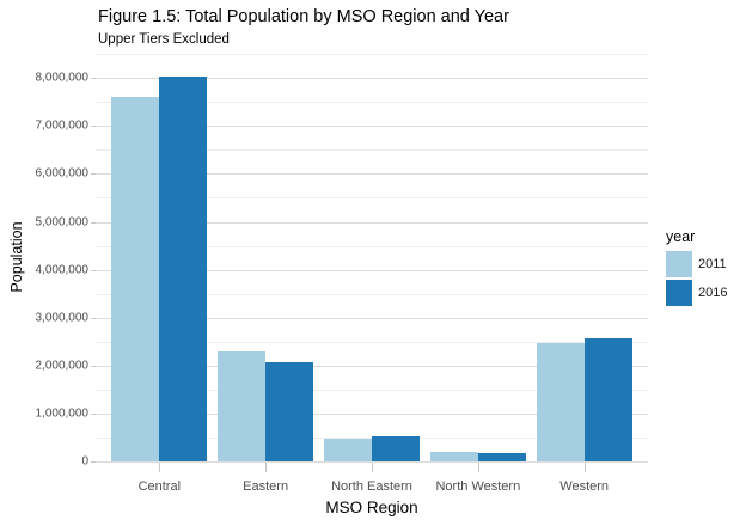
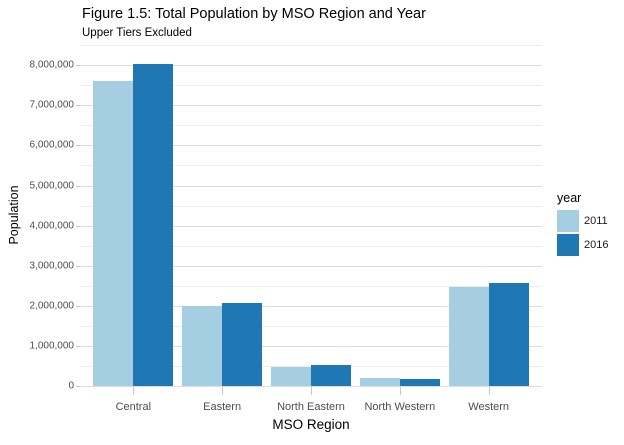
2011/Eastern: 2300000 -> 2000000
